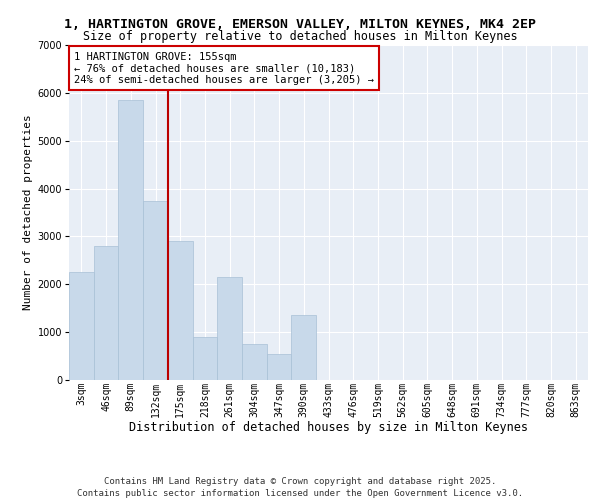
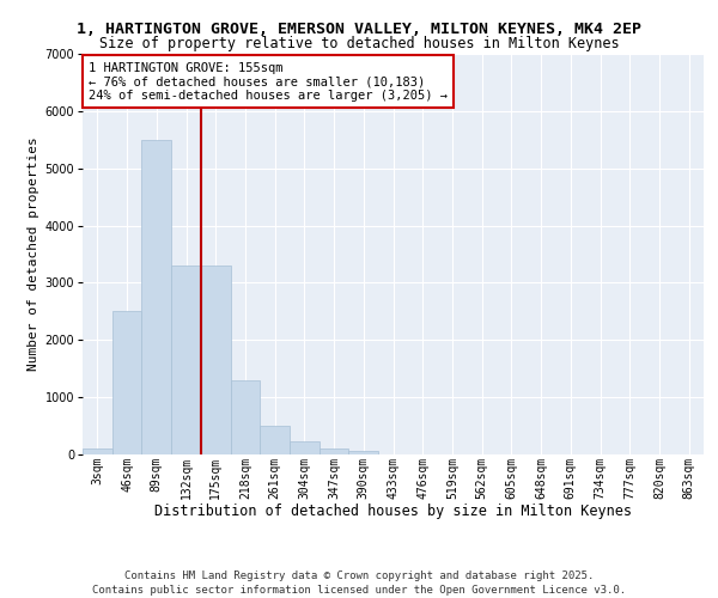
3sqm: 2250 -> 100
46sqm: 2800 -> 2500
89sqm: 5850 -> 5500
132sqm: 3750 -> 3300
175sqm: 2900 -> 3300
218sqm: 900 -> 1300
261sqm: 2150 -> 500
304sqm: 750 -> 220
347sqm: 550 -> 100
390sqm: 1350 -> 70
